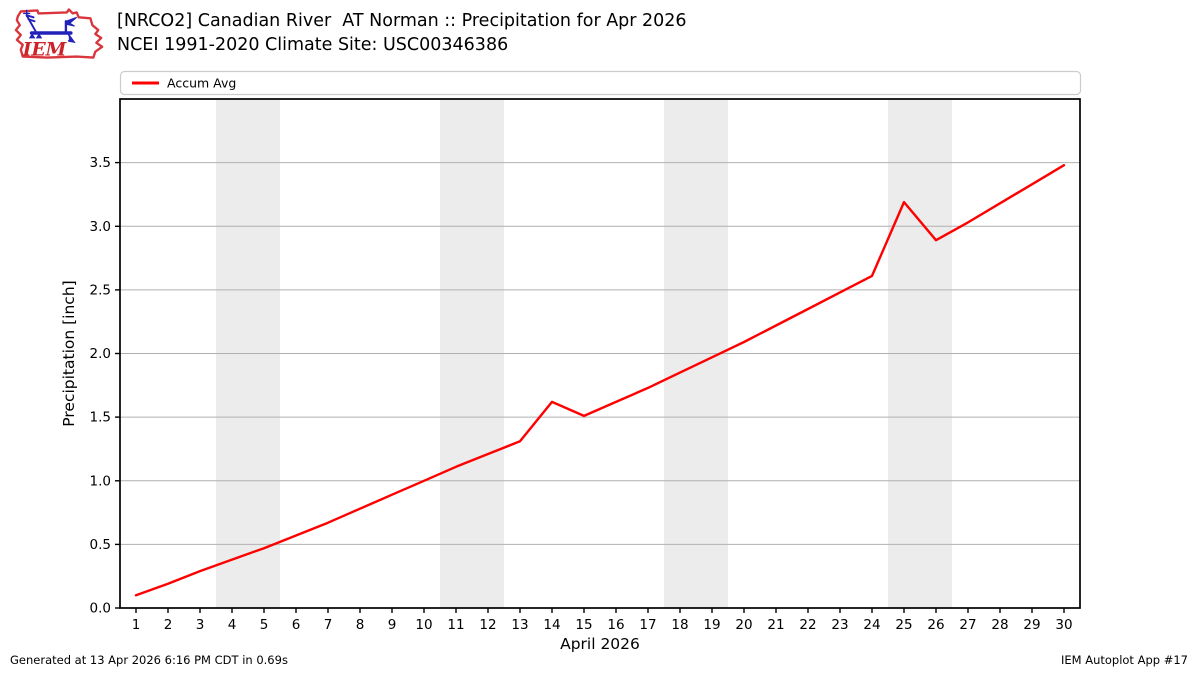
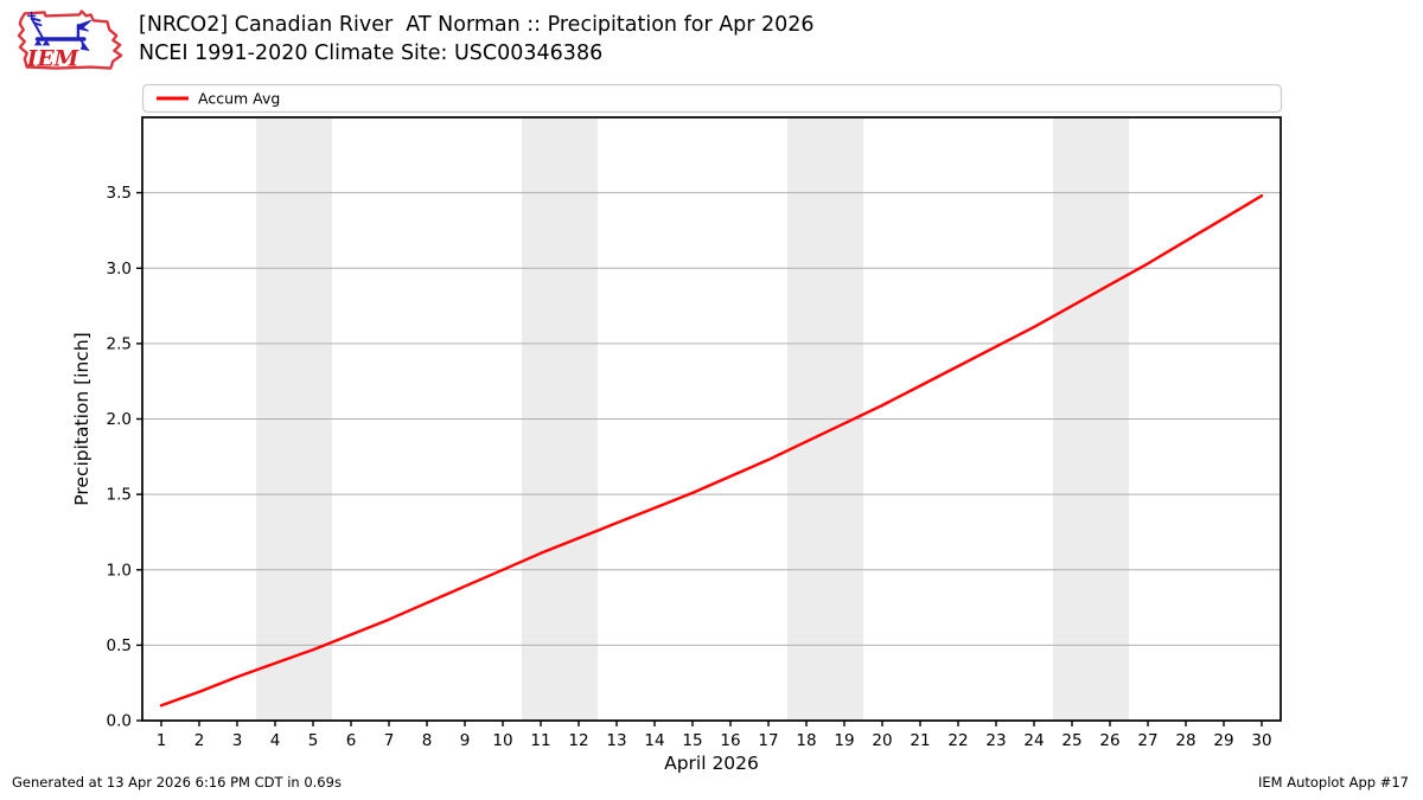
14: 1.62 -> 1.41
25: 3.19 -> 2.75
